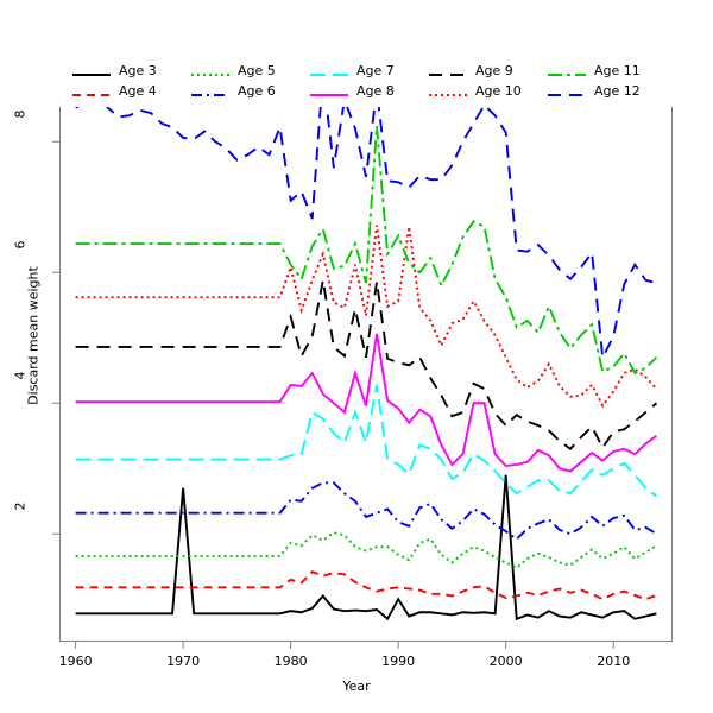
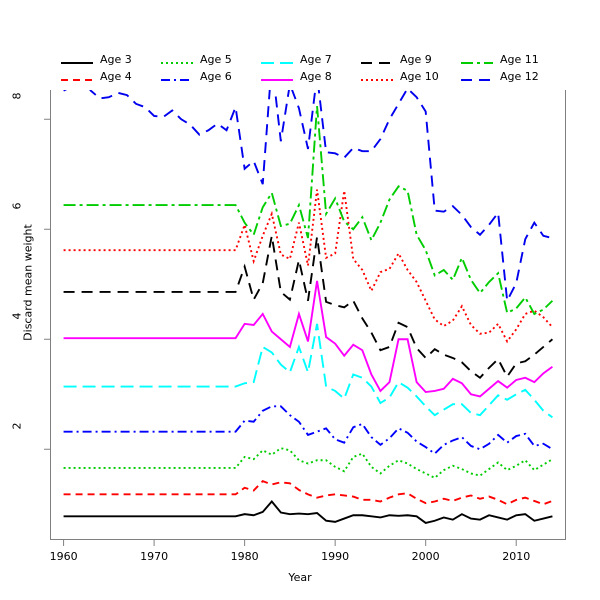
Age 3/1970: 2.7 -> 0.8
Age 3/1990: 1.0 -> 0.7
Age 3/2000: 2.9 -> 0.7
